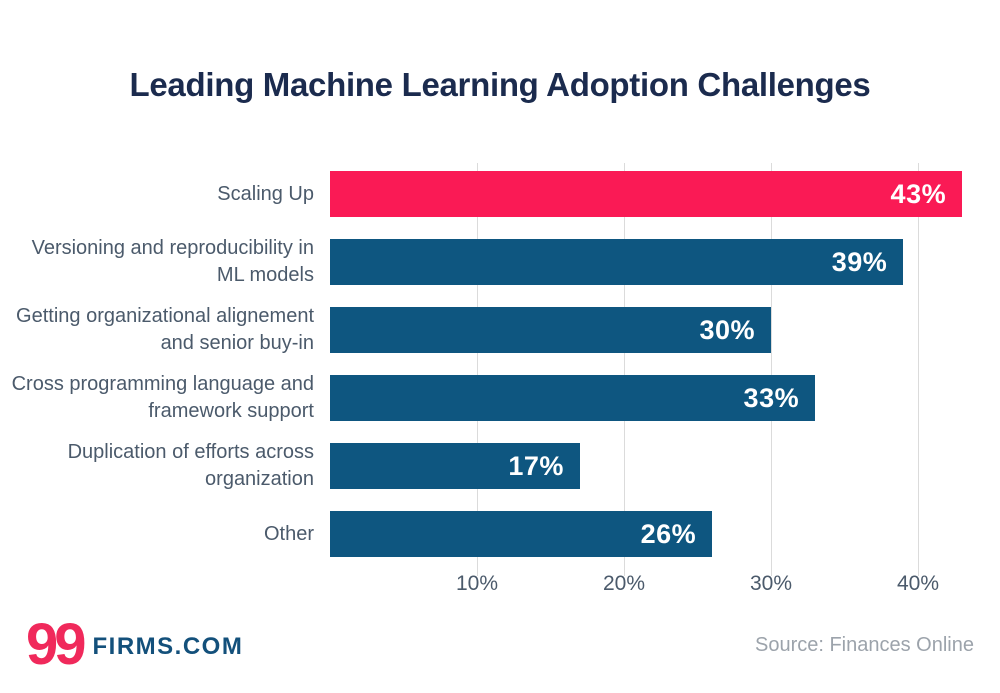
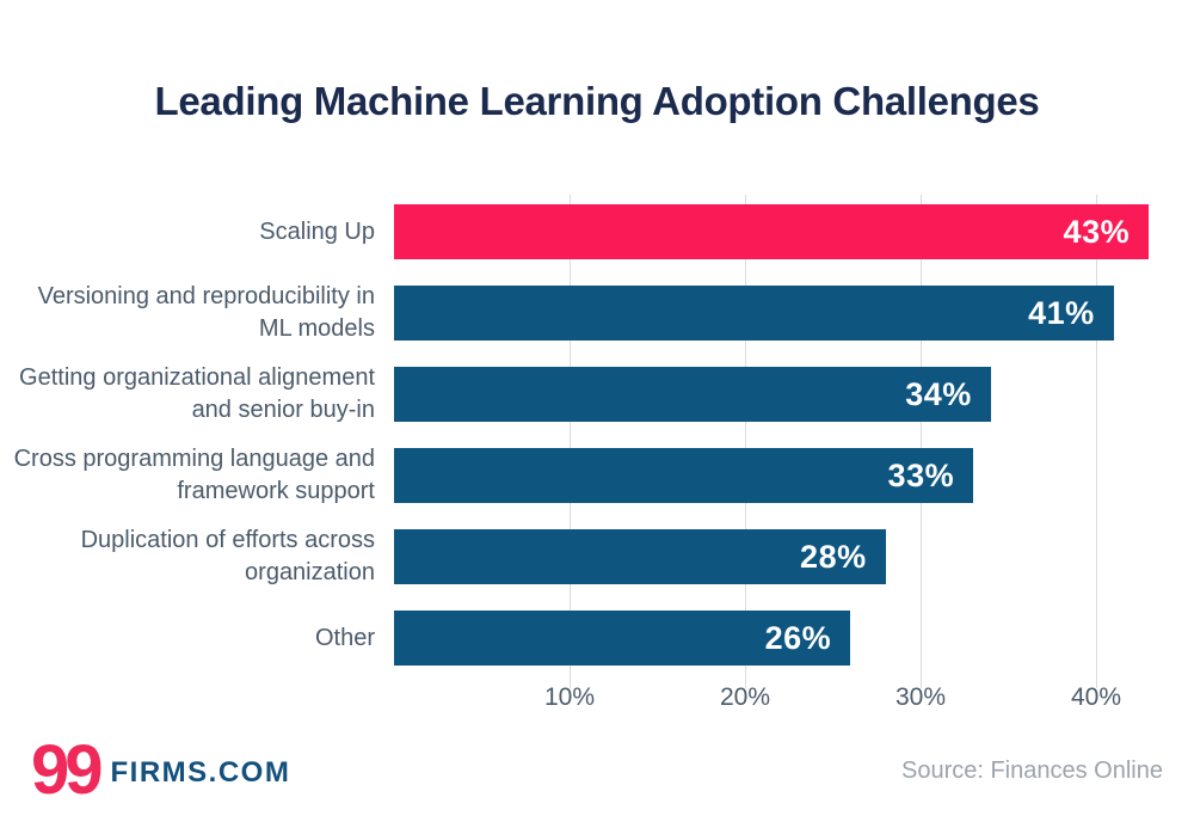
Versioning and reproducibility in ML models: 39% -> 41%
Getting organizational alignement and senior buy-in: 30% -> 34%
Duplication of efforts across organization: 17% -> 28%
